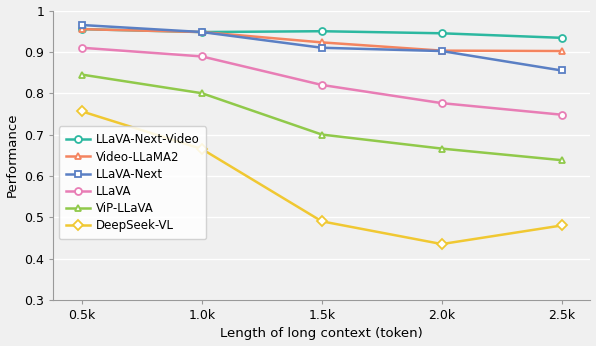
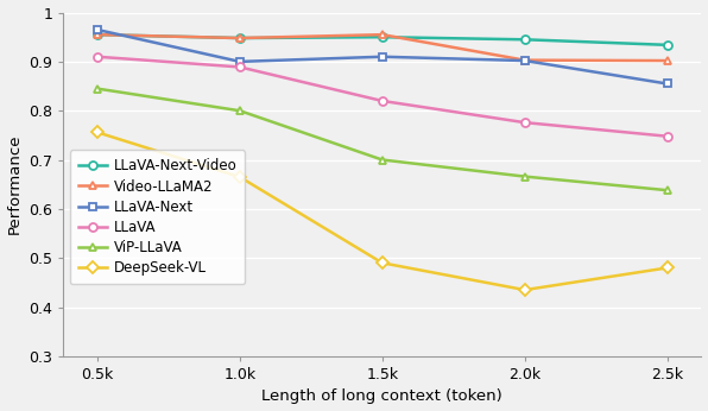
LLaVA-Next/1.0k: 0.948 -> 0.900
Video-LLaMA2/1.5k: 0.923 -> 0.955
